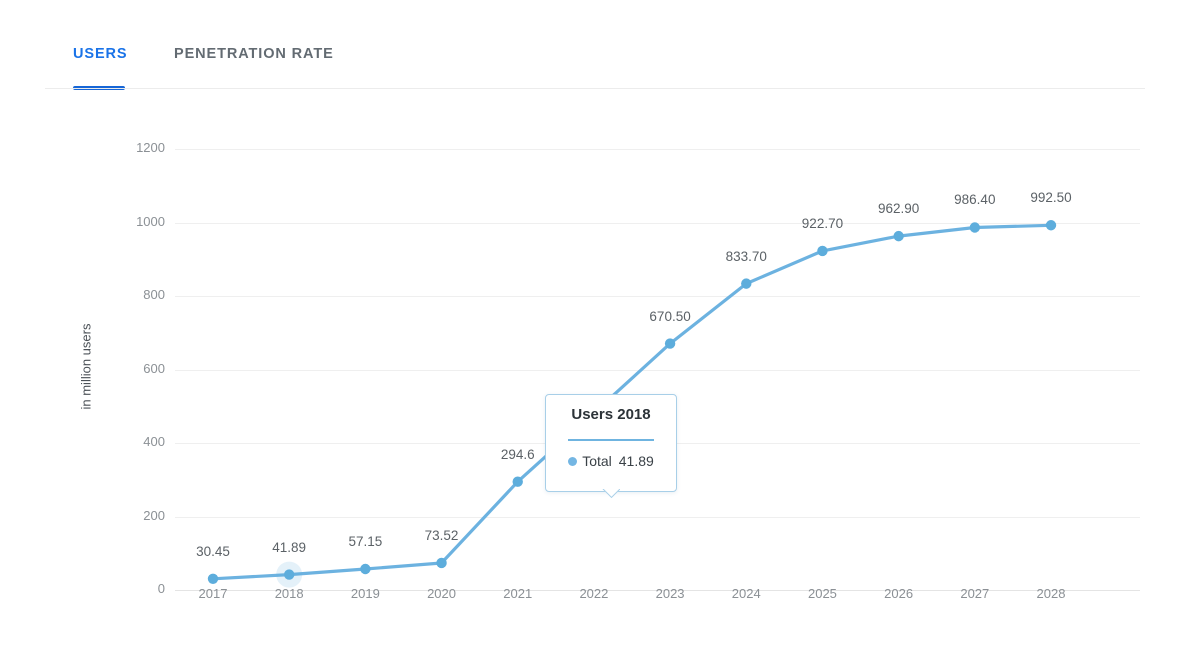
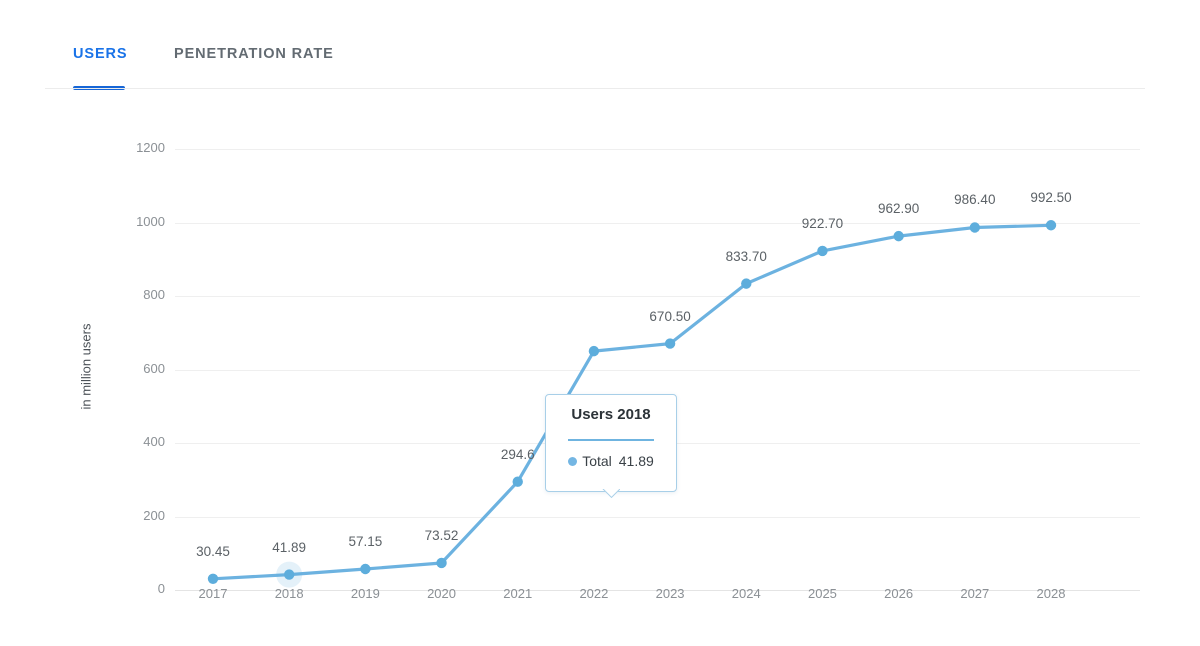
2022: 480 -> 650
